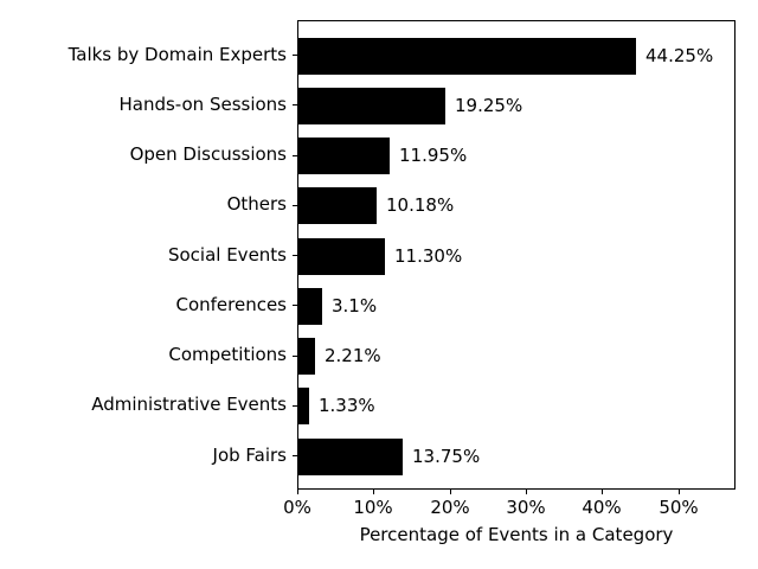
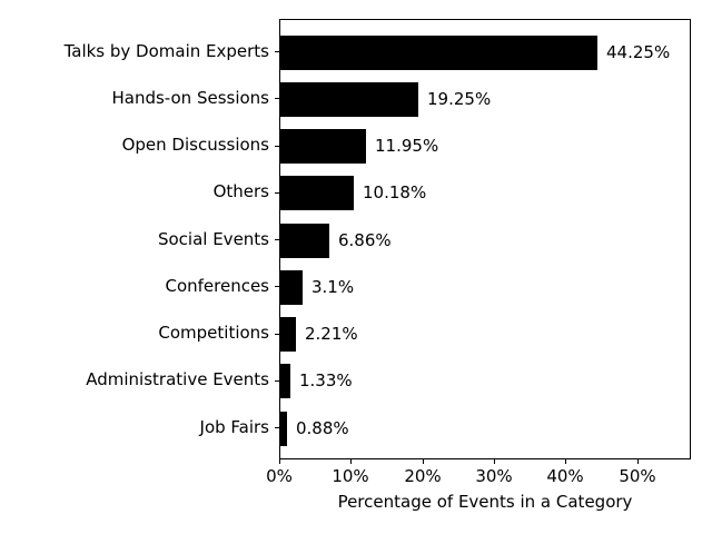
Social Events: 11.30% -> 6.86%
Job Fairs: 13.75% -> 0.88%
